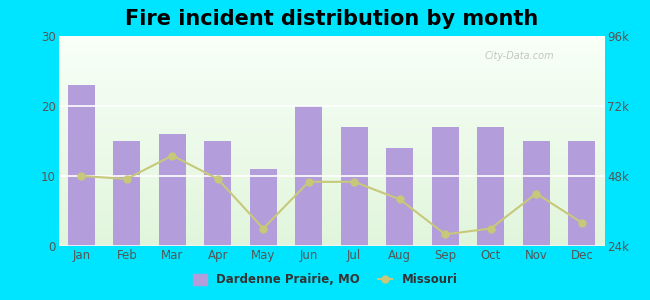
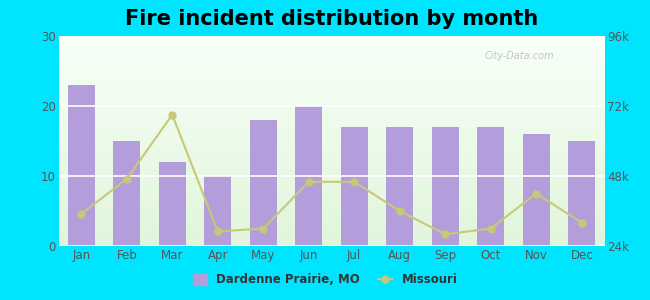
Missouri/Jan: 48k -> 35k
Dardenne Prairie, MO/Mar: 16 -> 12
Missouri/Mar: 55k -> 69k
Dardenne Prairie, MO/Apr: 15 -> 10
Missouri/Apr: 47k -> 29k
Dardenne Prairie, MO/May: 11 -> 18
Dardenne Prairie, MO/Aug: 14 -> 17
Missouri/Aug: 40k -> 36k
Dardenne Prairie, MO/Nov: 15 -> 16
